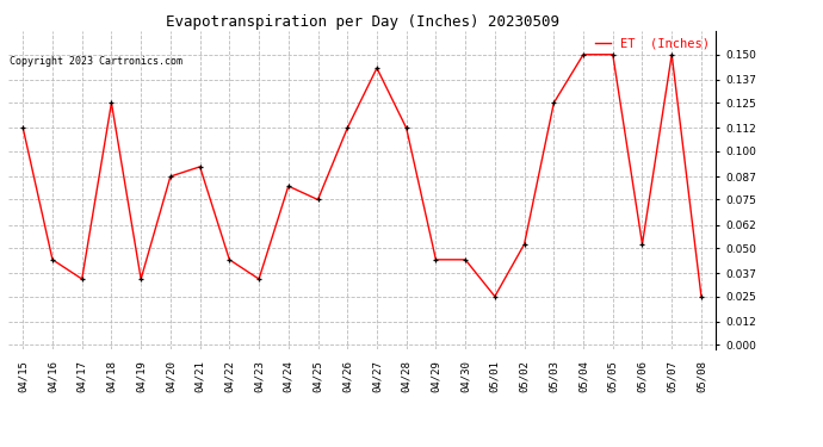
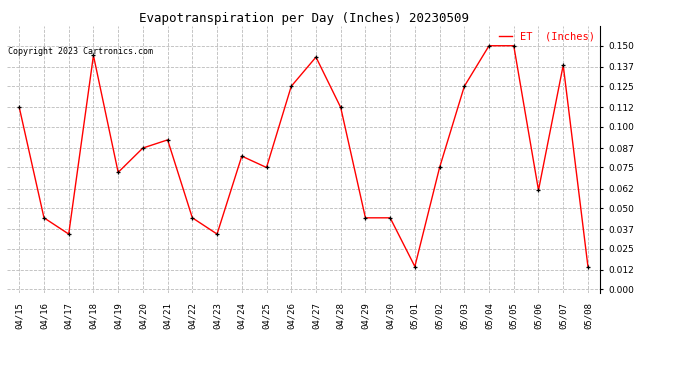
04/18: 0.125 -> 0.144
04/19: 0.034 -> 0.072
04/26: 0.112 -> 0.125
05/01: 0.025 -> 0.014
05/02: 0.052 -> 0.075
05/06: 0.052 -> 0.061
05/07: 0.150 -> 0.138
05/08: 0.025 -> 0.014
